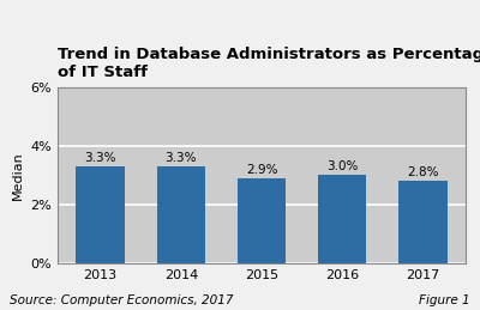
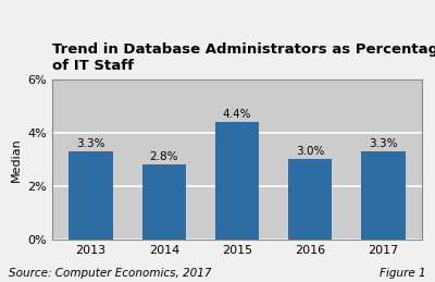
2014: 3.3% -> 2.8%
2015: 2.9% -> 4.4%
2017: 2.8% -> 3.3%
